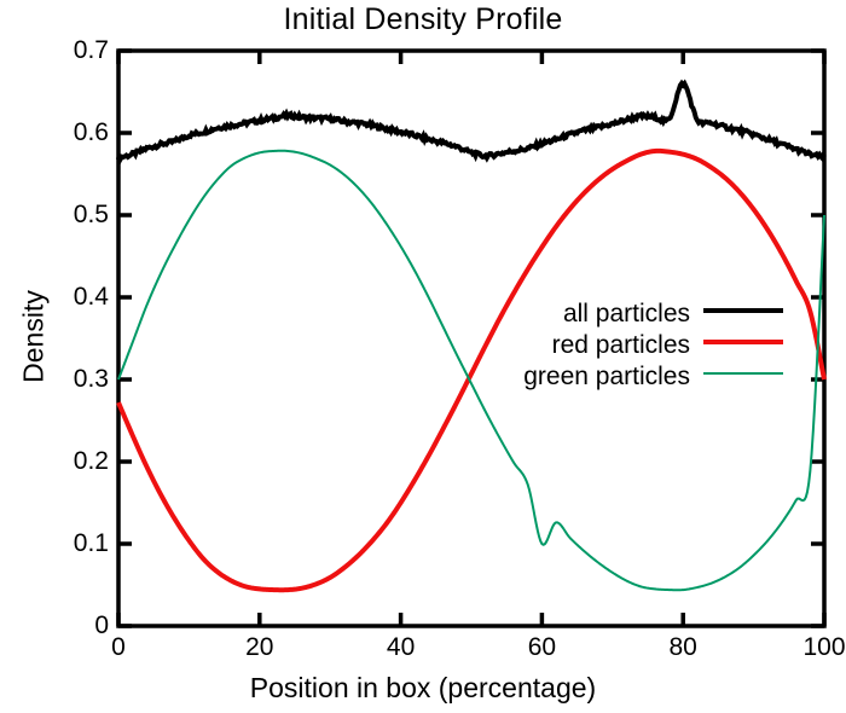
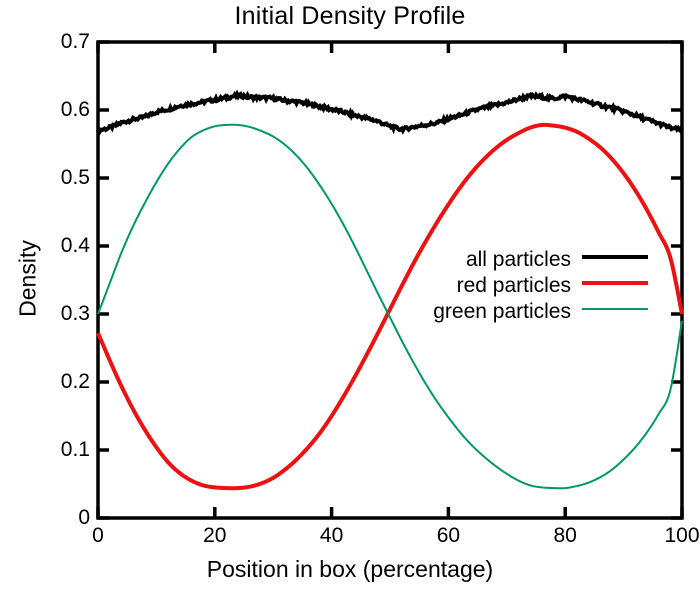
green particles/60: 0.10 -> 0.15
all particles/80: 0.66 -> 0.62
green particles/100: 0.50 -> 0.29
